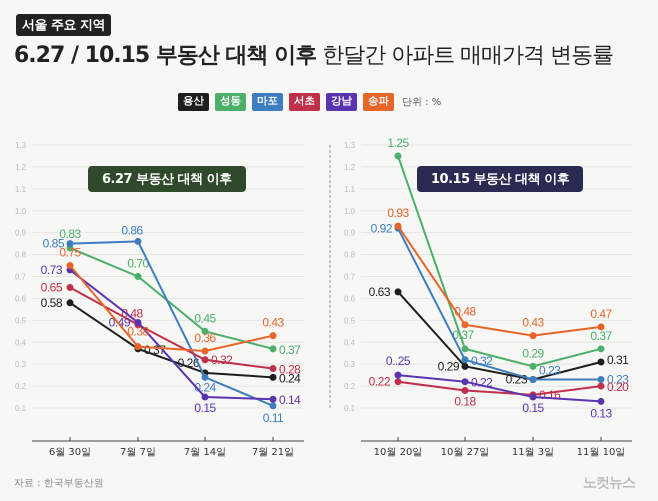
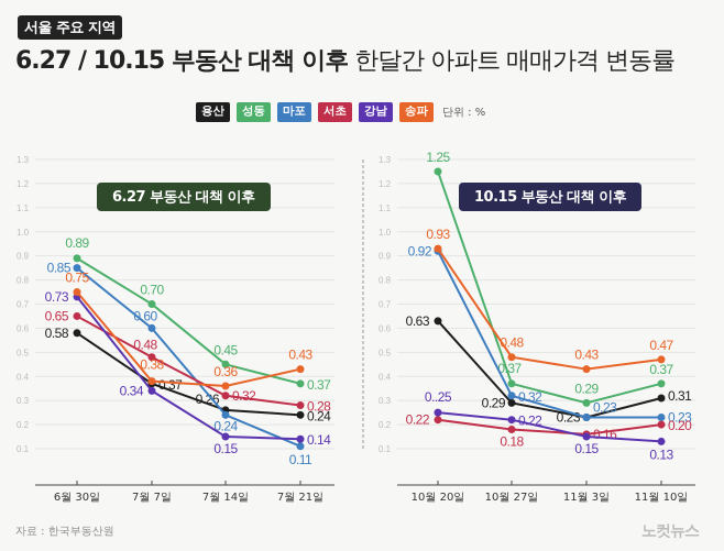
6.27 부동산 대책 이후/성동/6월 30일: 0.83 -> 0.89
6.27 부동산 대책 이후/마포/7월 7일: 0.86 -> 0.60
6.27 부동산 대책 이후/강남/7월 7일: 0.49 -> 0.34
